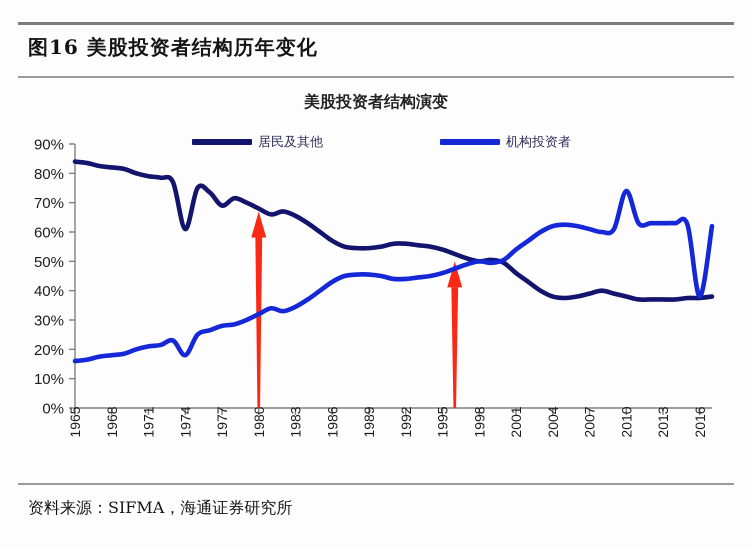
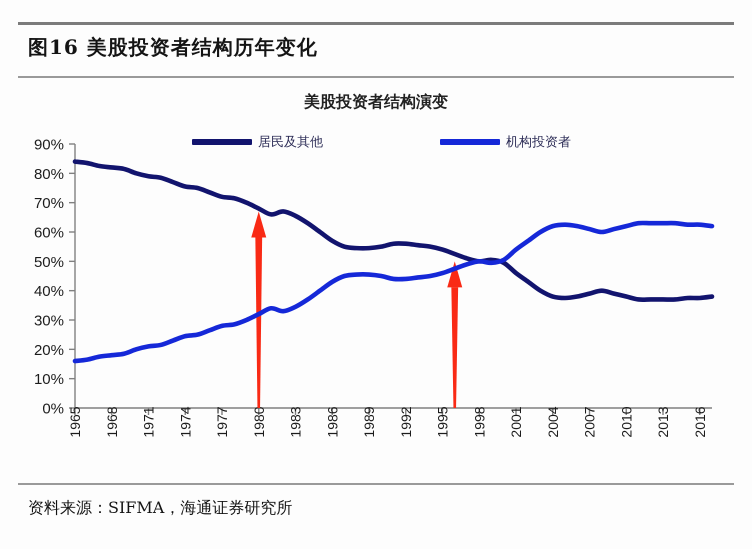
居民及其他/1974: 61% -> 76%
机构投资者/1974: 18% -> 24%
居民及其他/1977: 69% -> 72%
机构投资者/2010: 74% -> 62%
机构投资者/2016: 38% -> 62%
